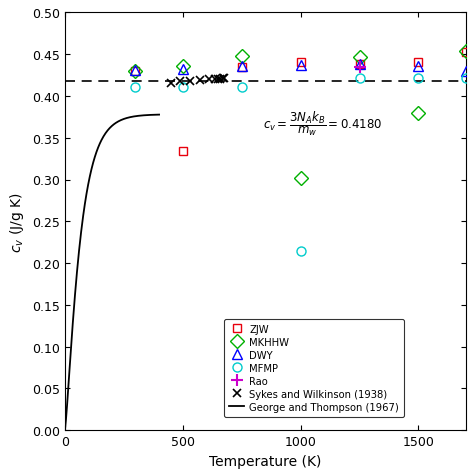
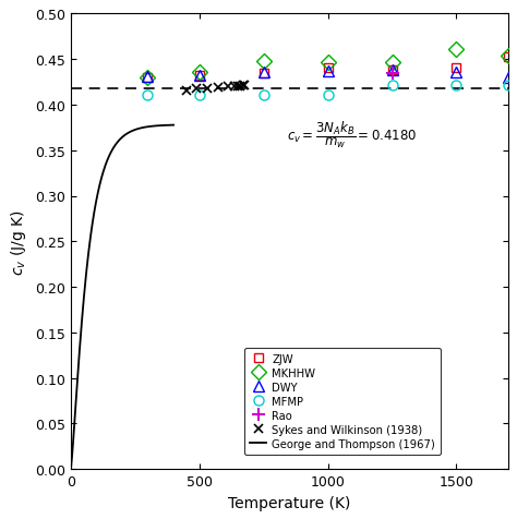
ZJW/500: 0.334 -> 0.432
MKHHW/1000: 0.302 -> 0.447
MFMP/1000: 0.214 -> 0.411
MKHHW/1500: 0.380 -> 0.461
